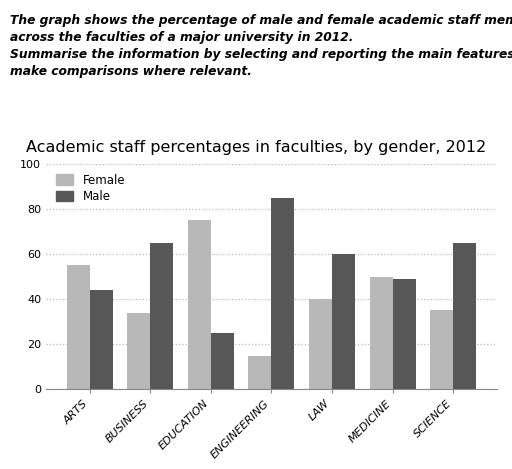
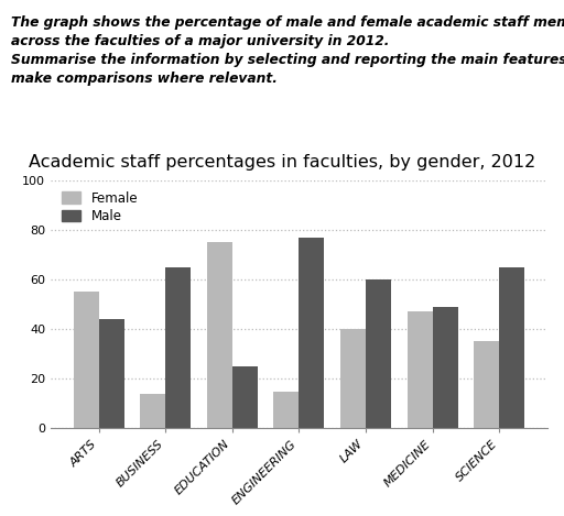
Female/BUSINESS: 34 -> 14
Male/ENGINEERING: 85 -> 77
Female/MEDICINE: 50 -> 47
